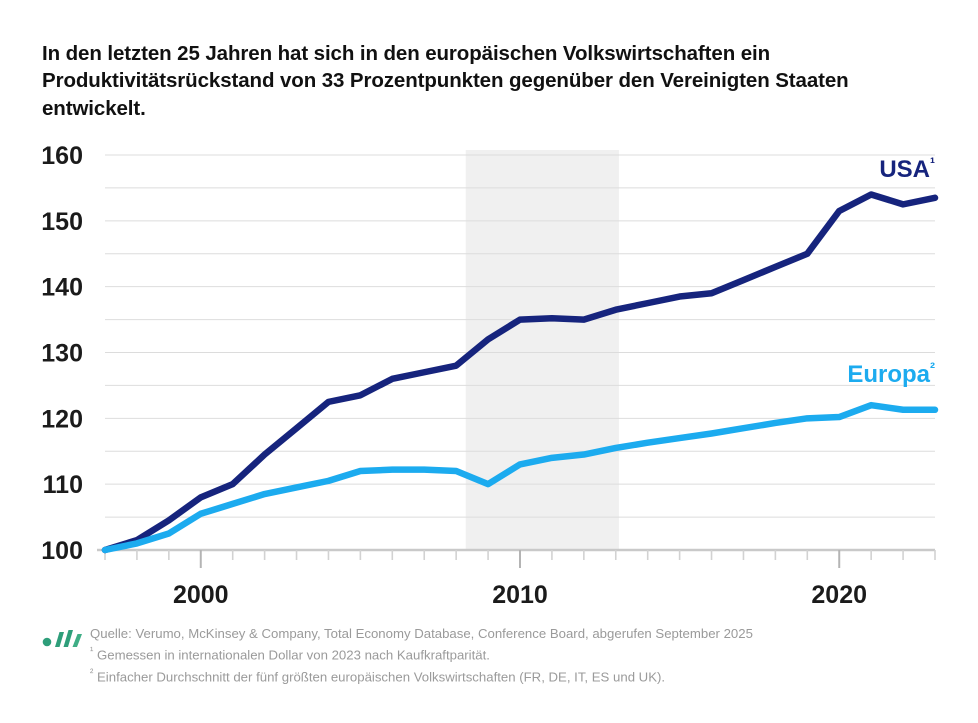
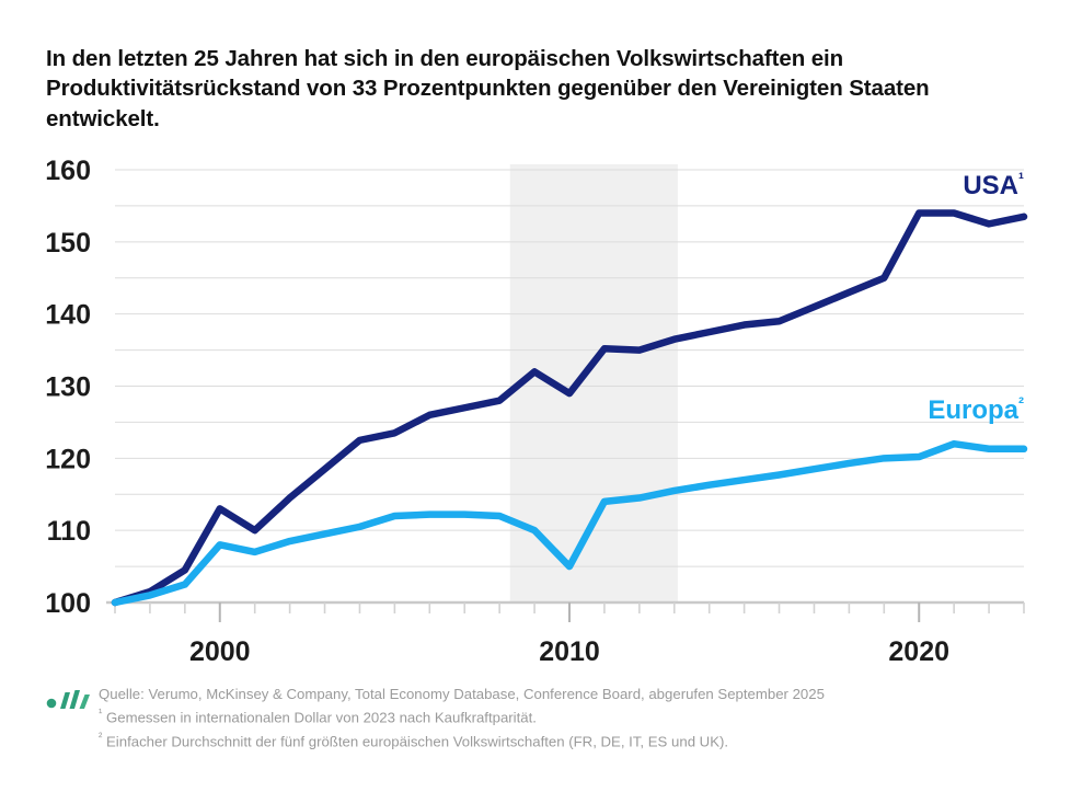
USA/2000: 108 -> 113
Europa/2000: 106 -> 108
USA/2010: 135 -> 129
Europa/2010: 113 -> 105
USA/2020: 152 -> 154
